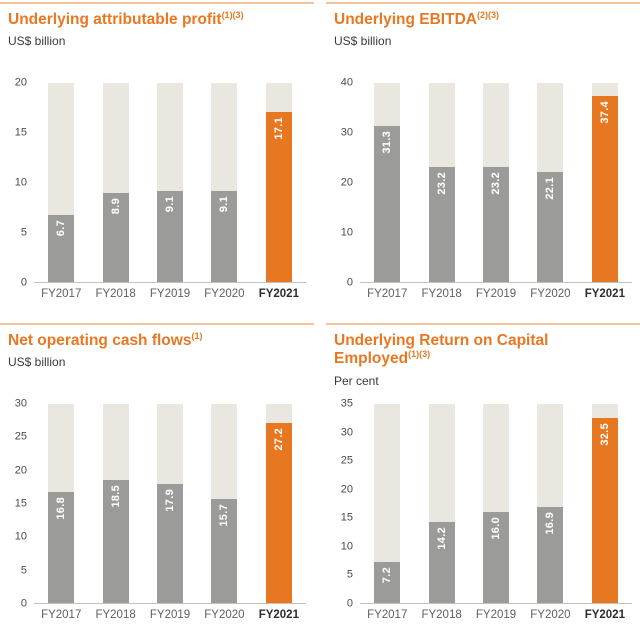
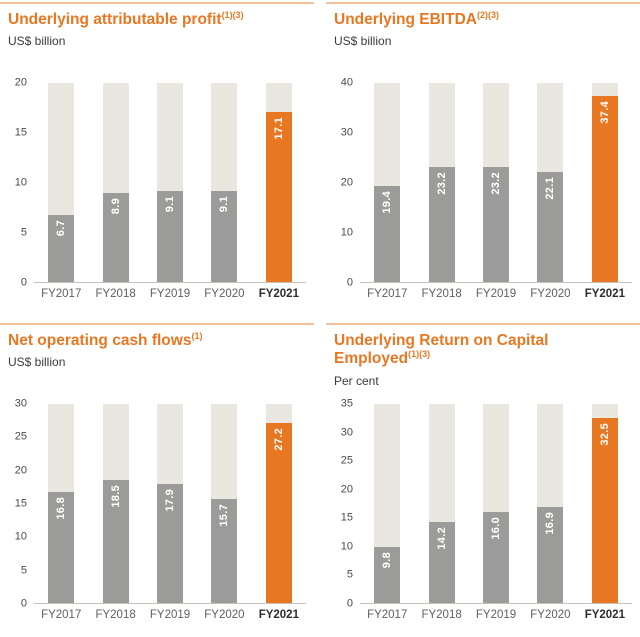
Underlying EBITDA/FY2017: 31.3 -> 19.4
Underlying Return on Capital Employed/FY2017: 7.2 -> 9.8
